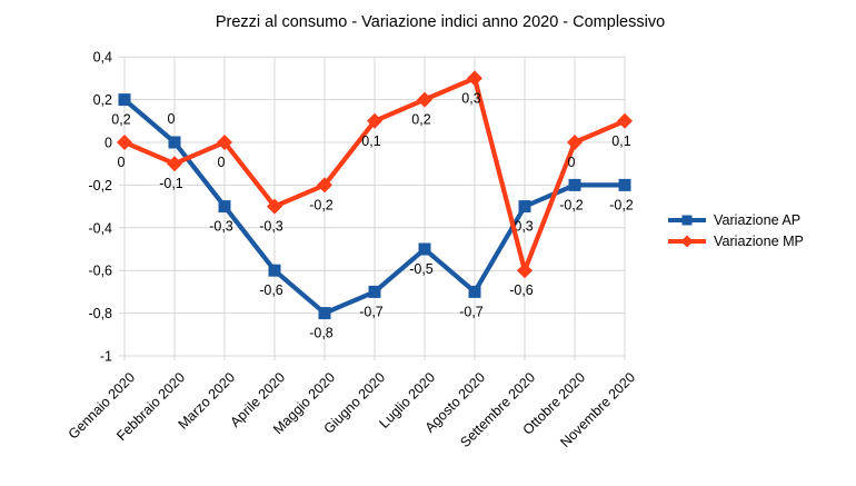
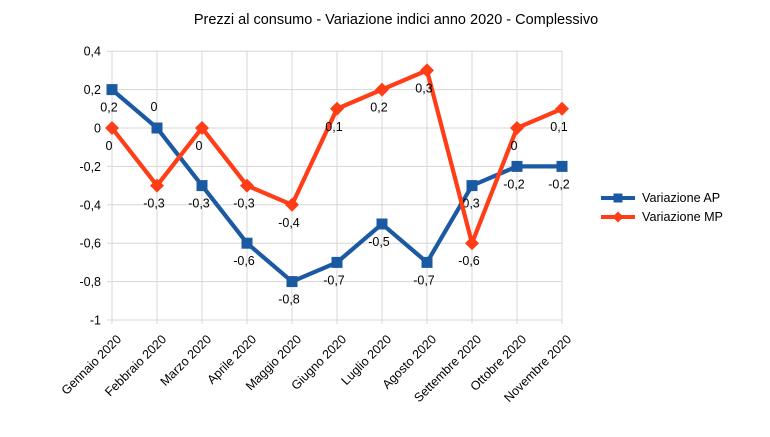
Variazione MP/Febbraio 2020: -0,1 -> -0,3
Variazione MP/Maggio 2020: -0,2 -> -0,4
